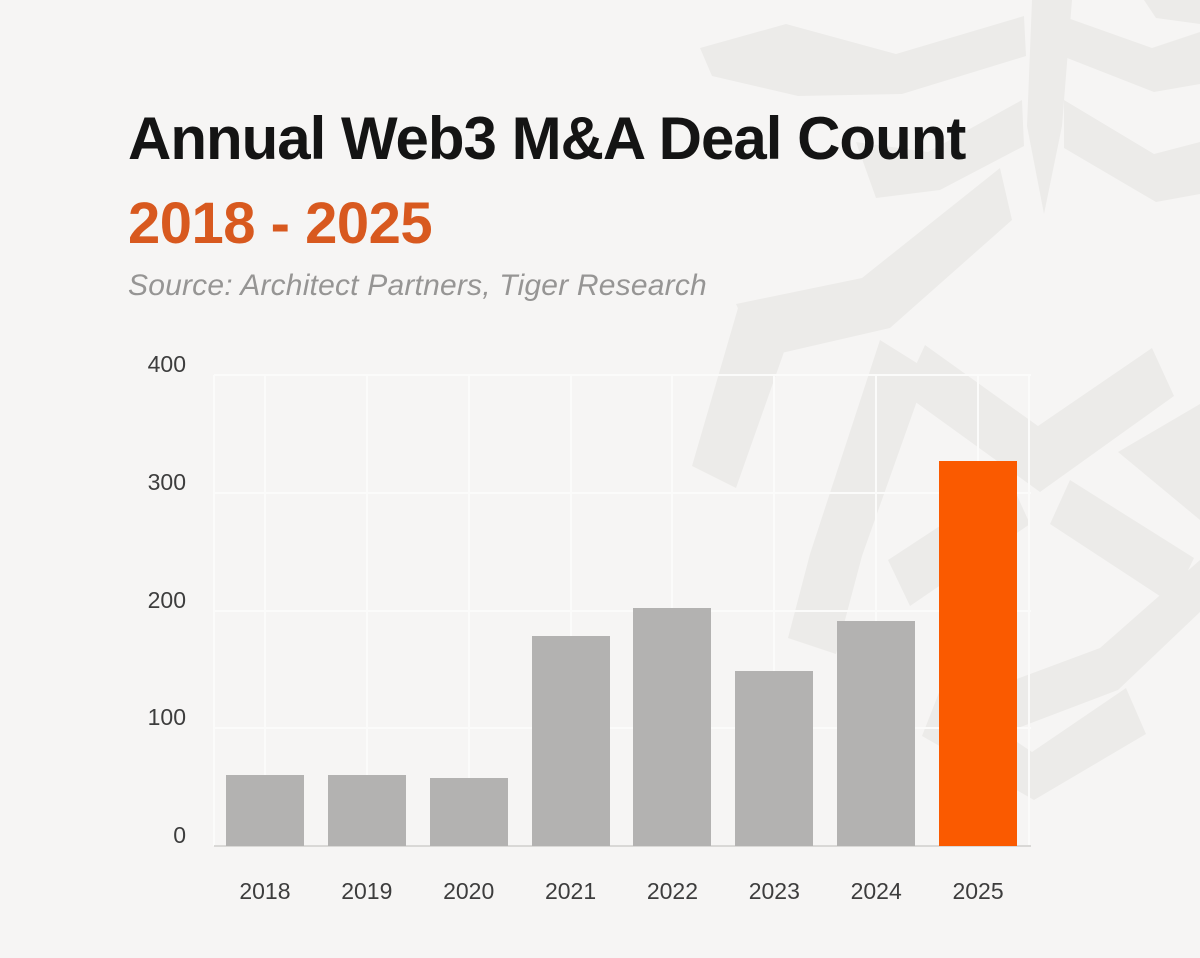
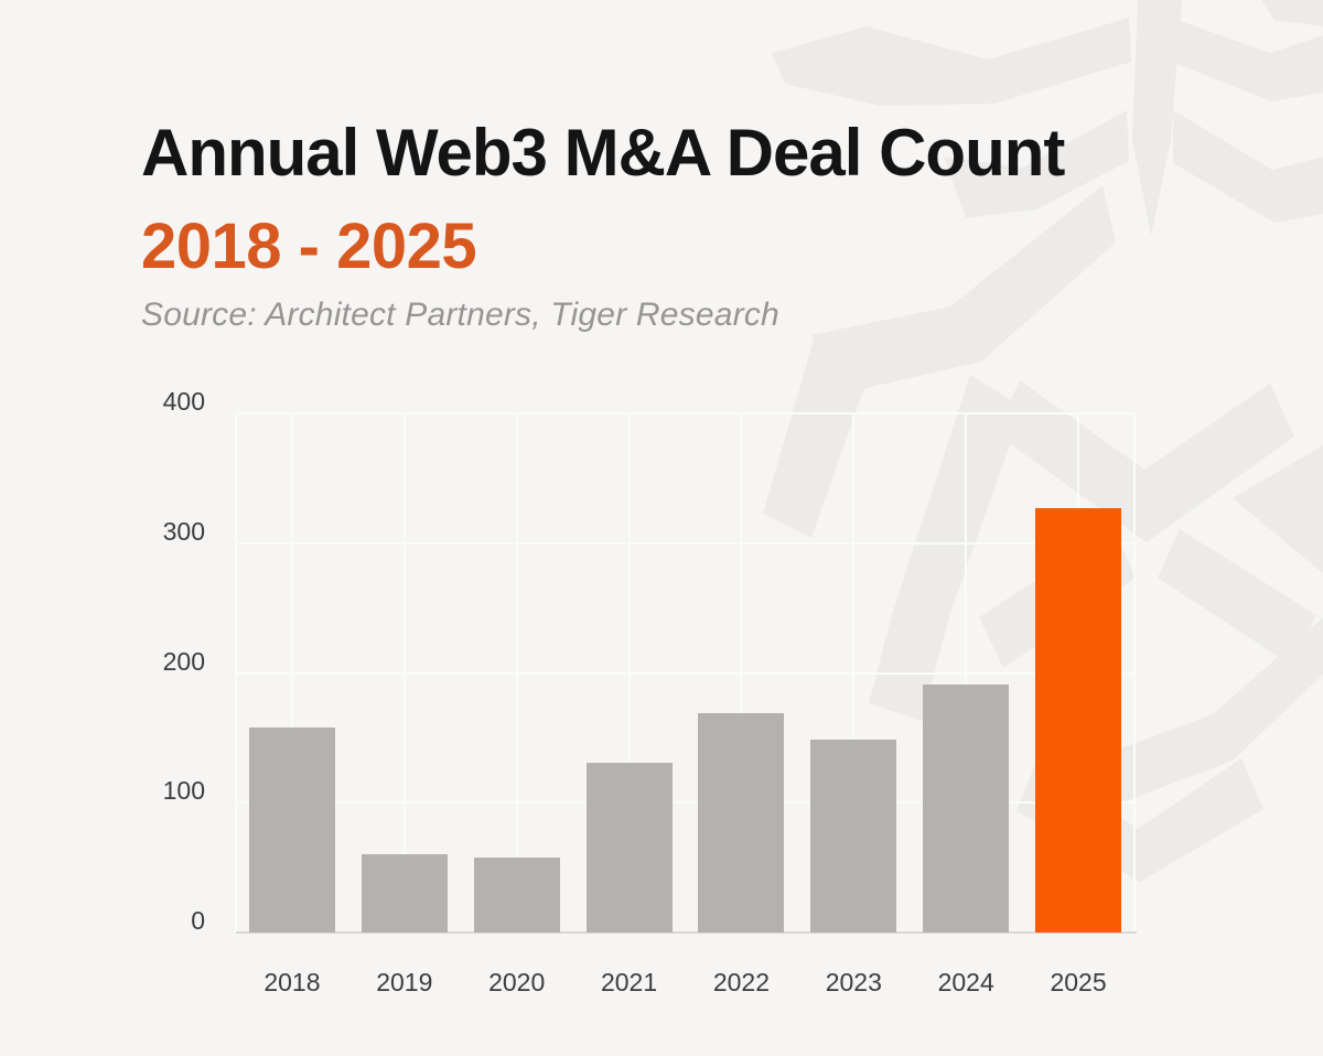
2018: 60 -> 158
2021: 178 -> 131
2022: 202 -> 169
